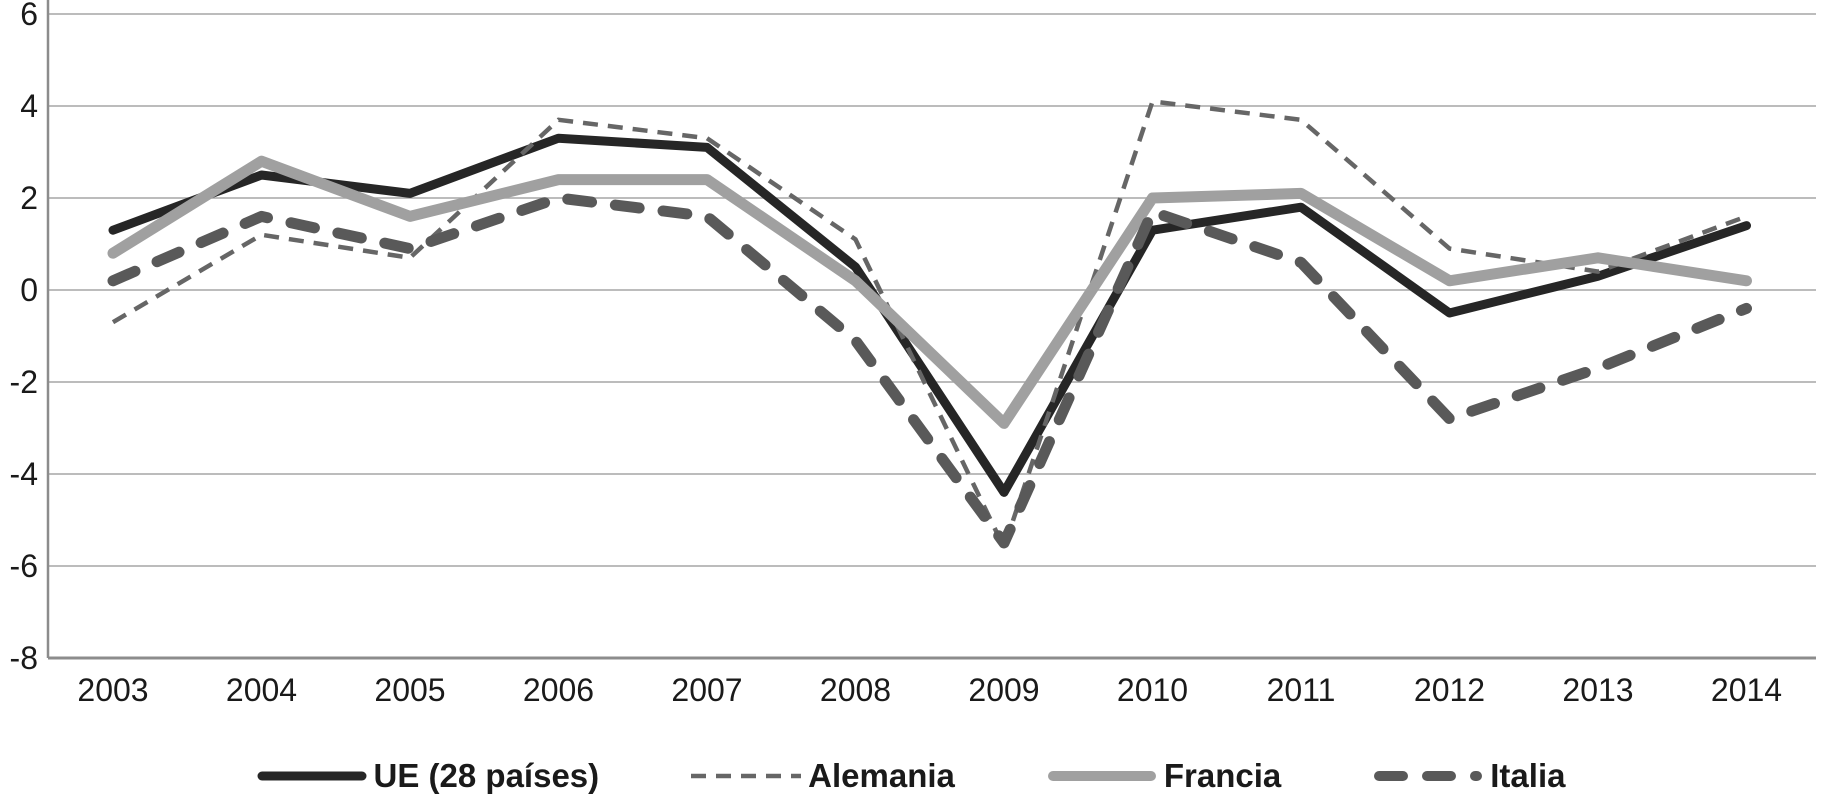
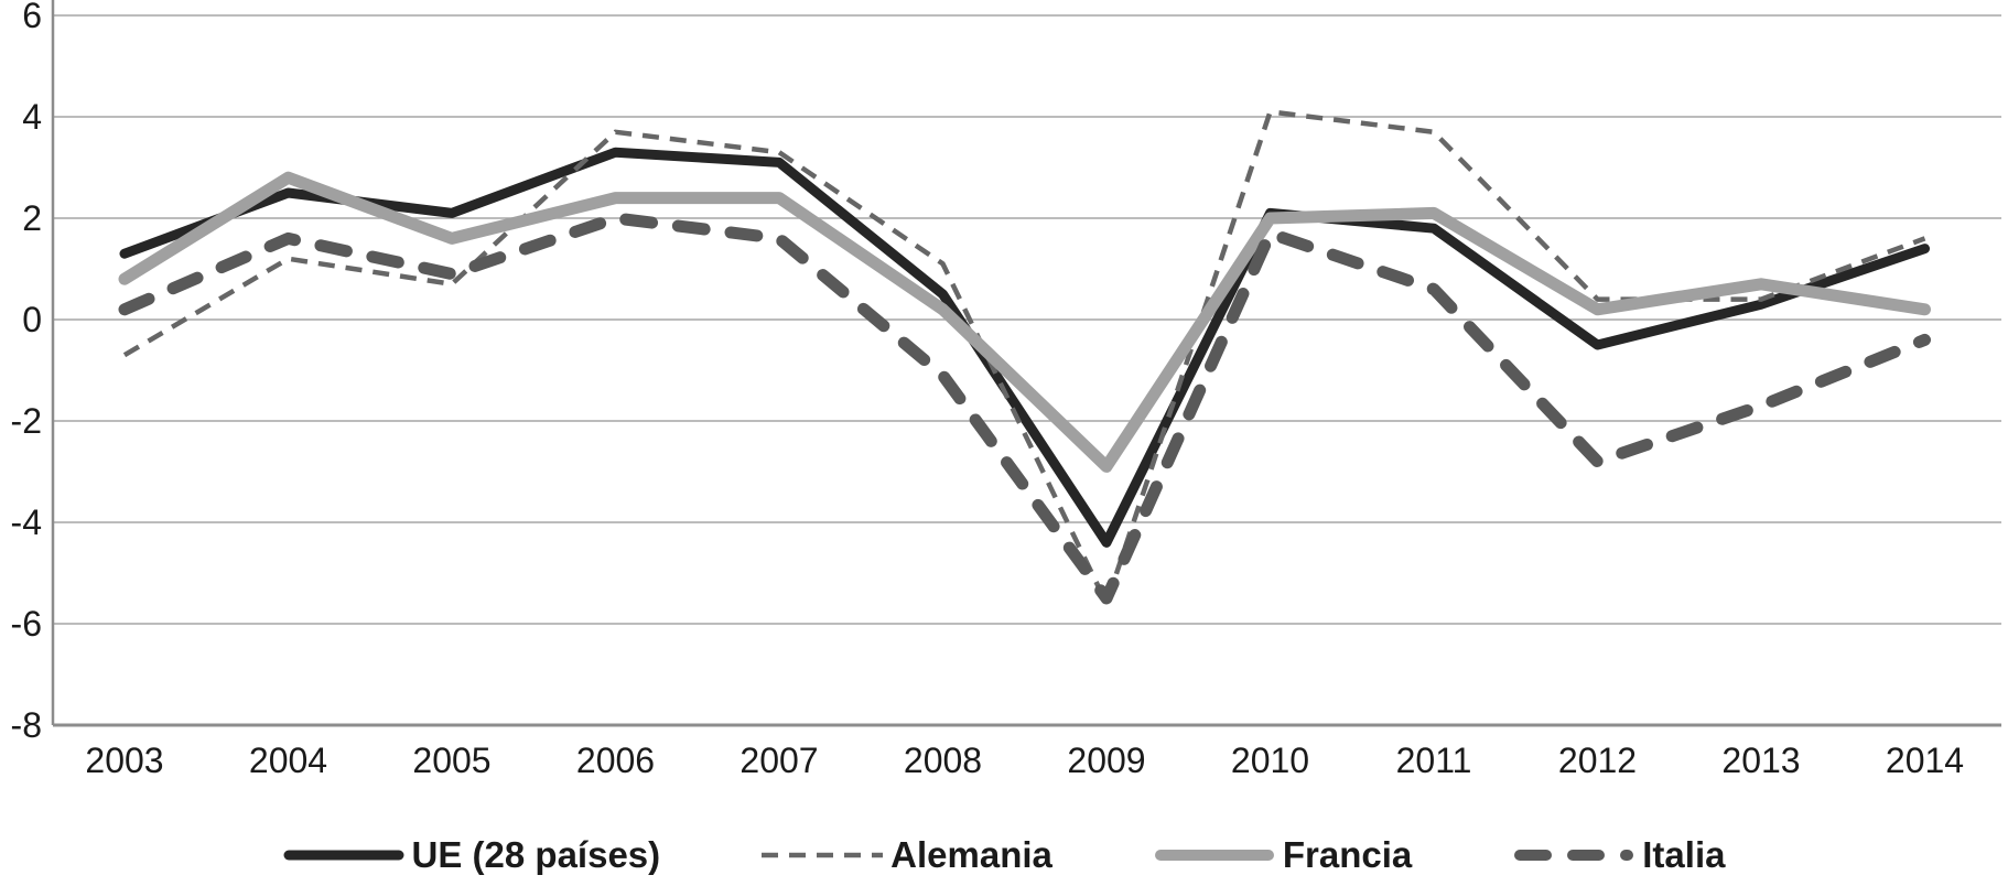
UE (28 países)/2010: 1.3 -> 2.1
Alemania/2012: 0.9 -> 0.4
